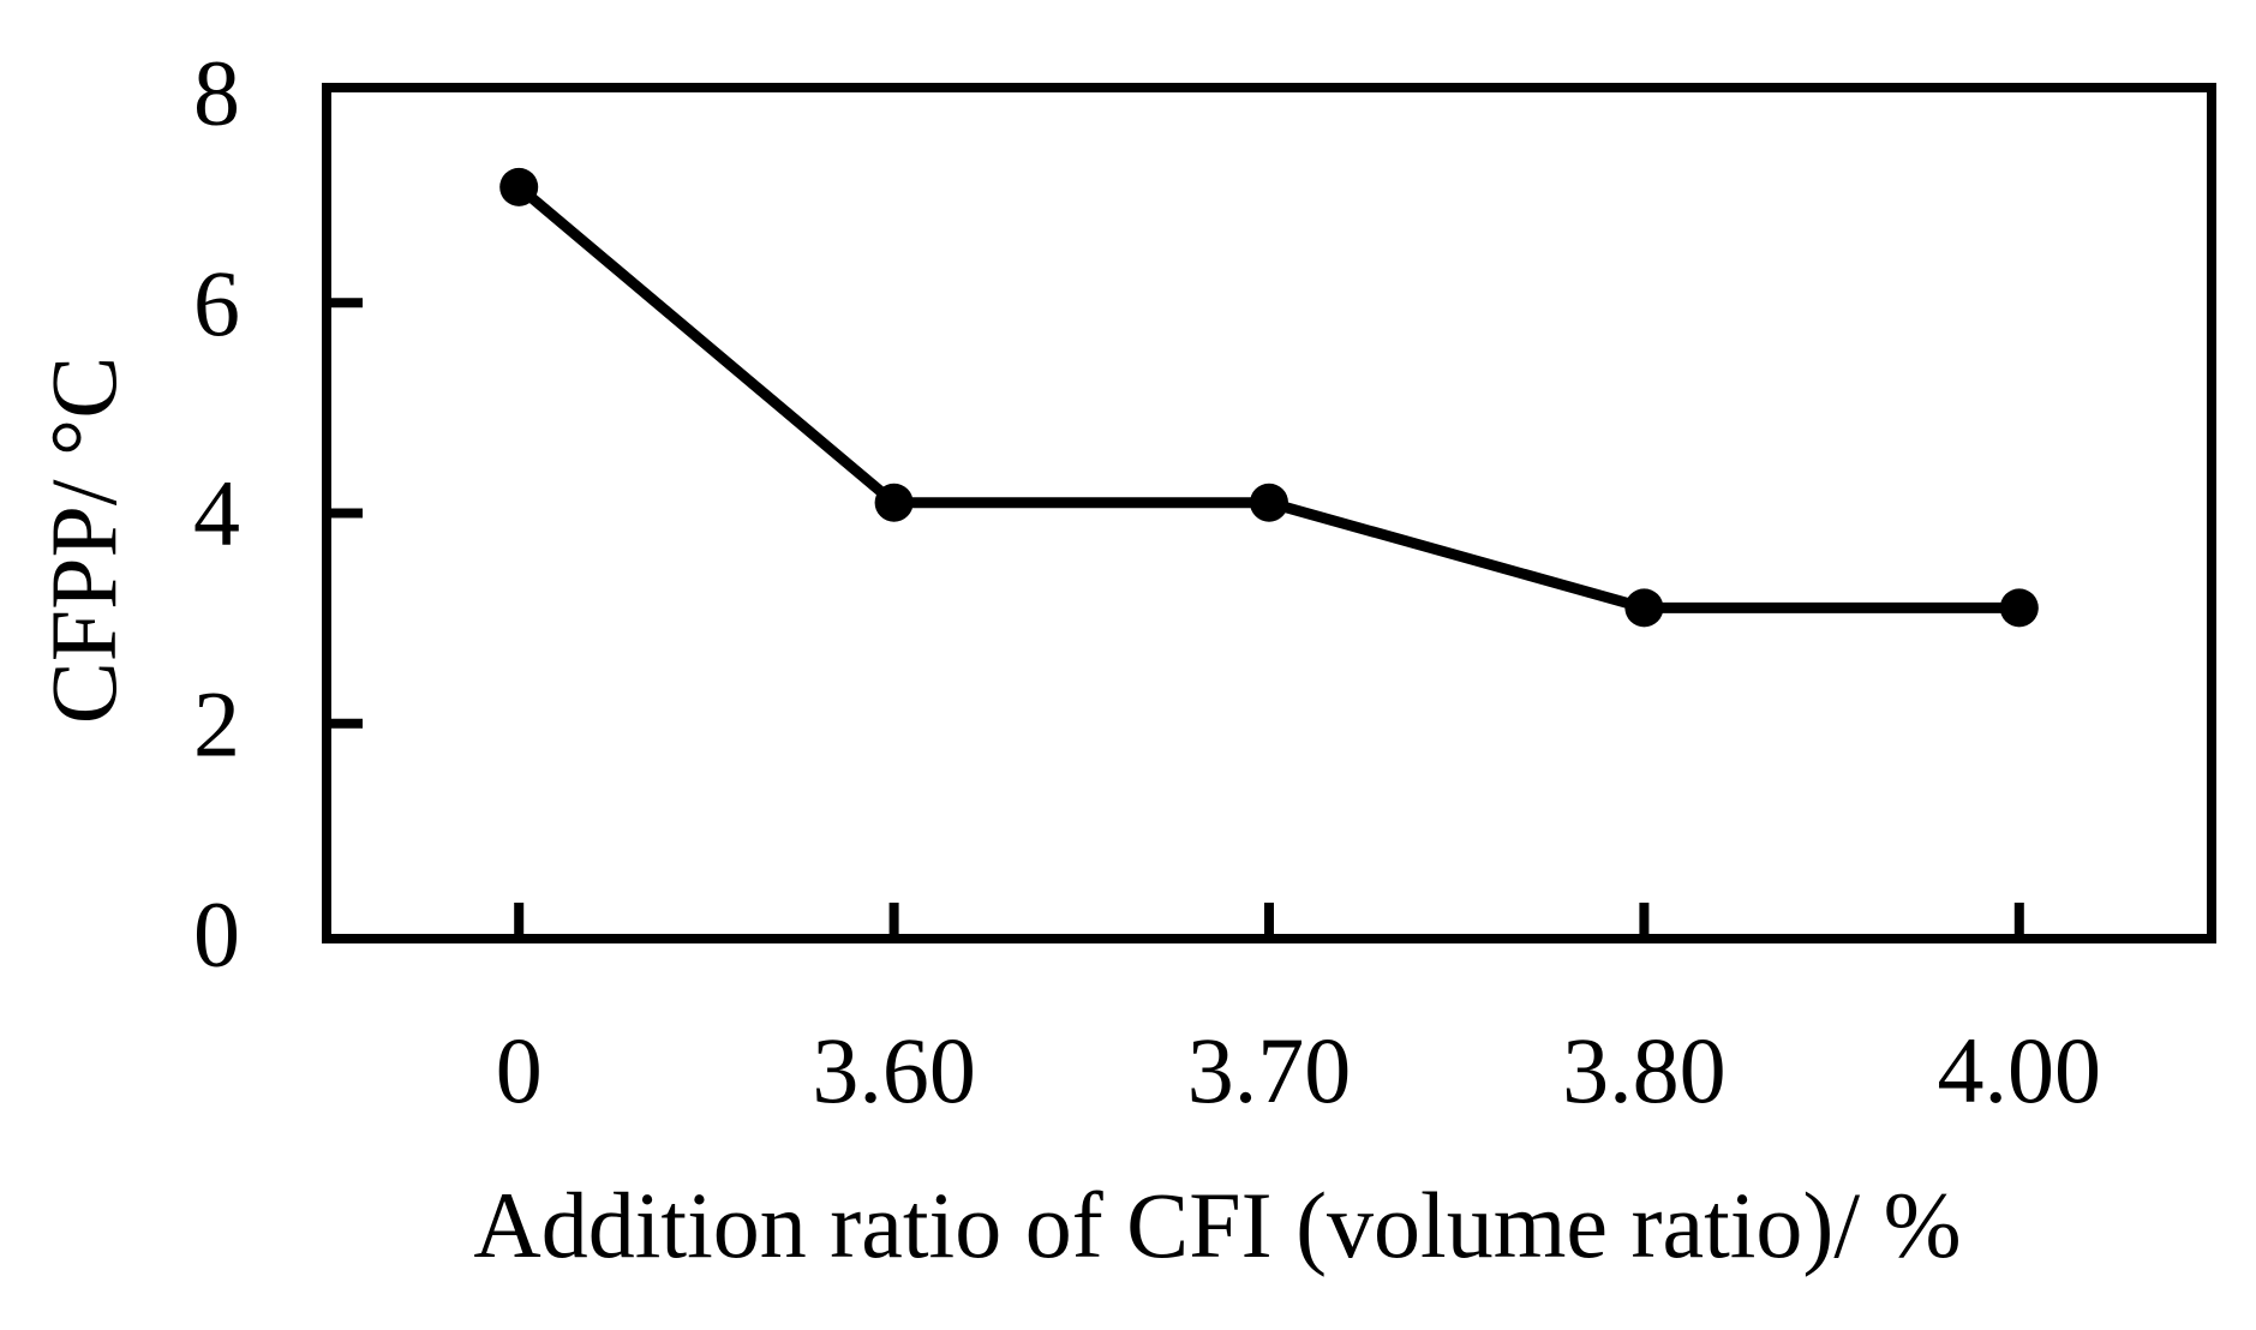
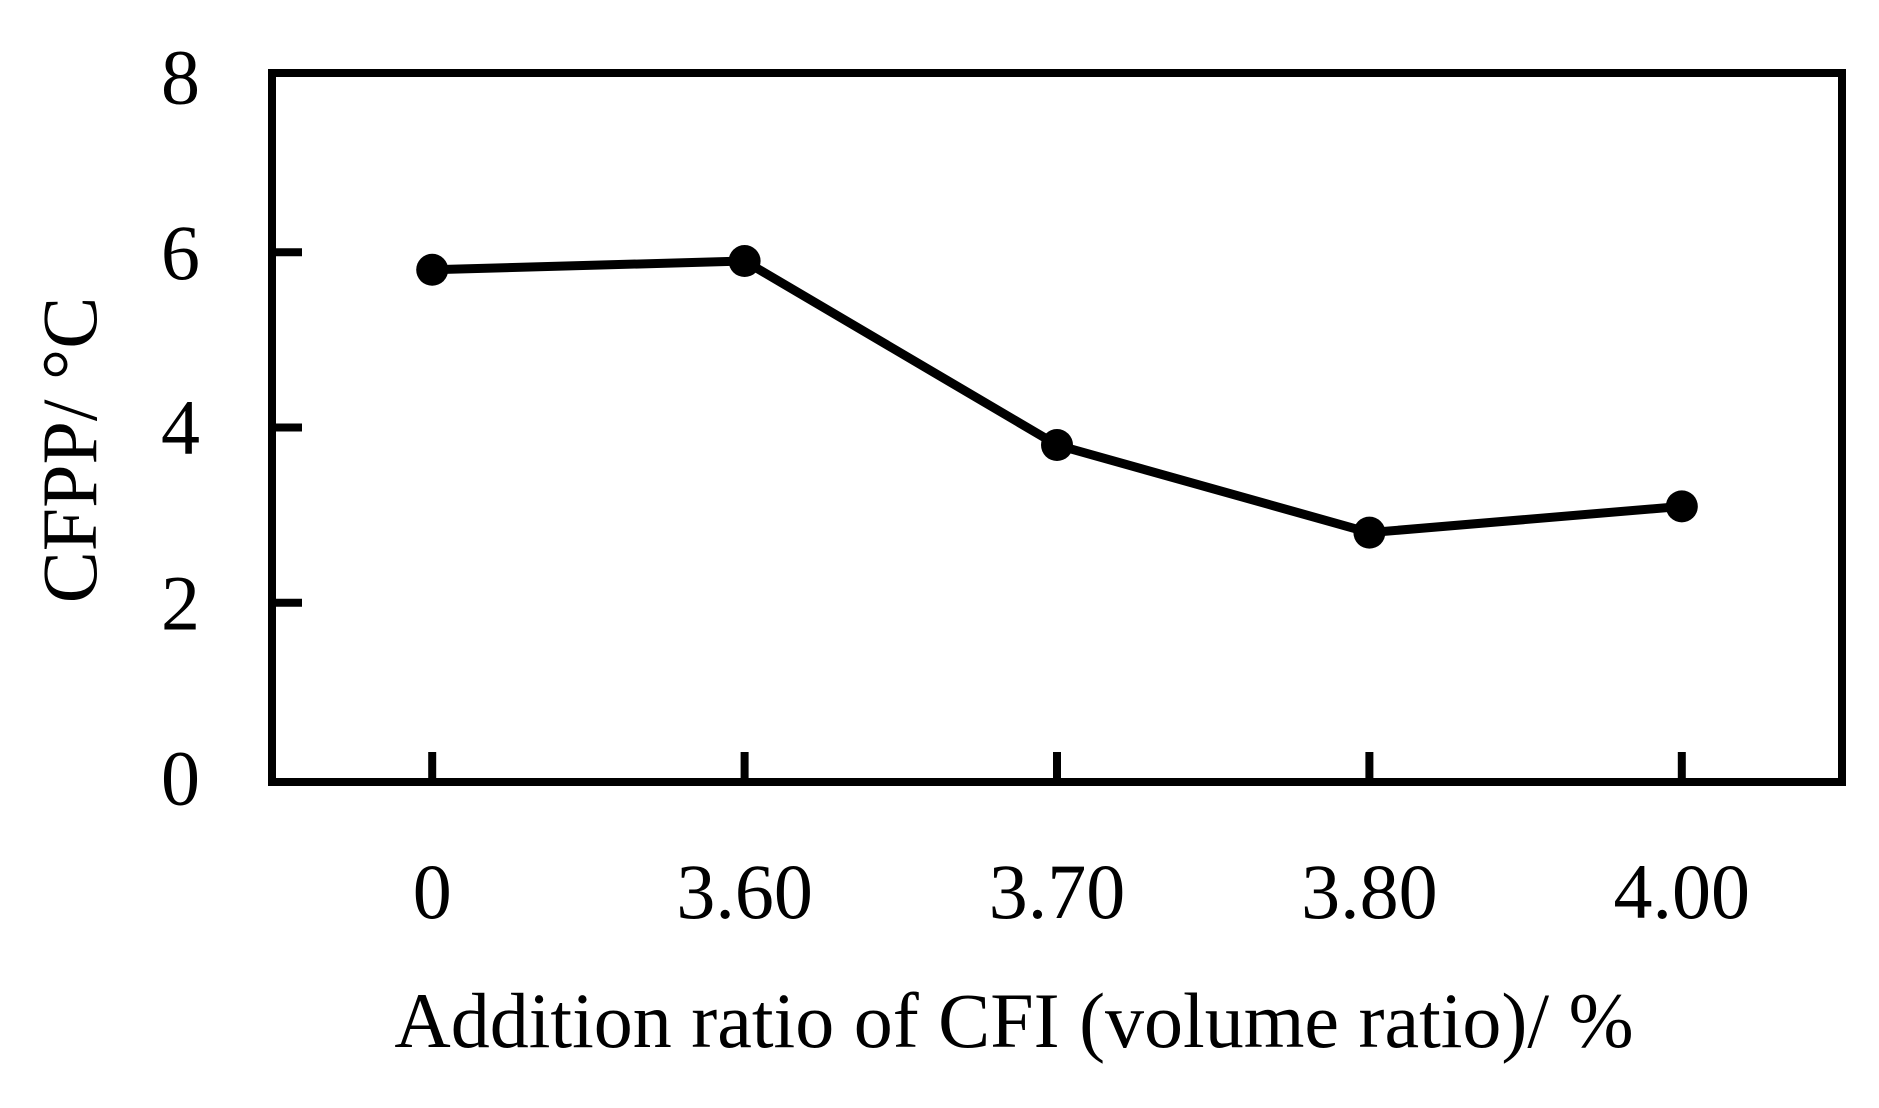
0: 7.1 -> 5.8
3.60: 4.1 -> 5.9
3.70: 4.1 -> 3.8
3.80: 3.1 -> 2.8
